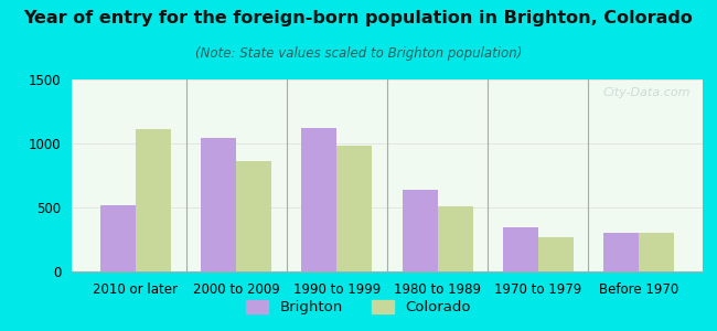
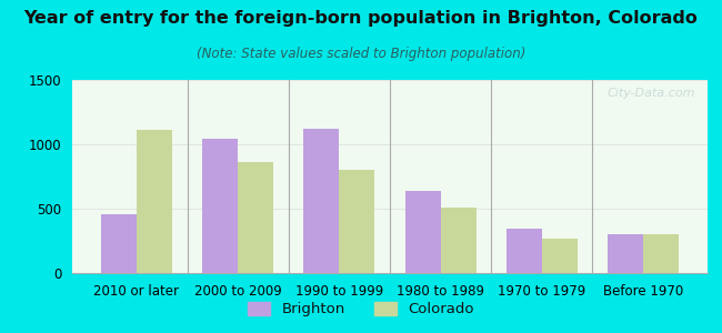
Brighton/2010 or later: 520 -> 460
Colorado/1990 to 1999: 980 -> 800
